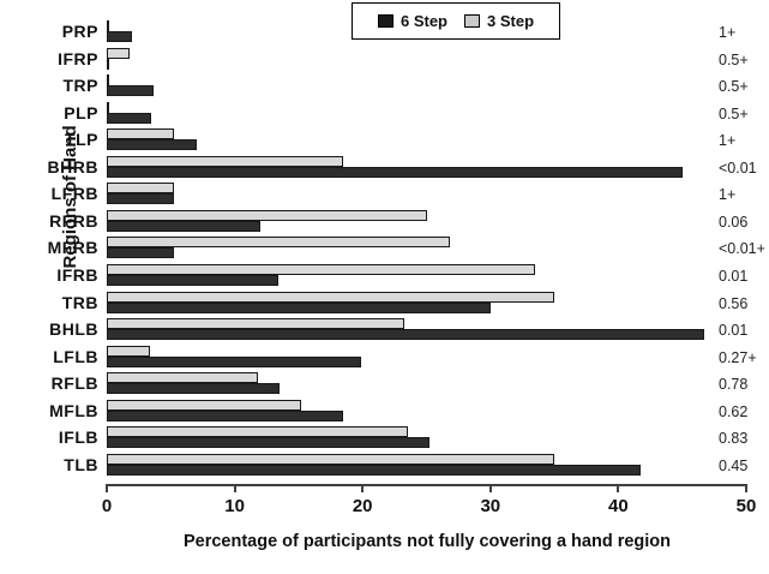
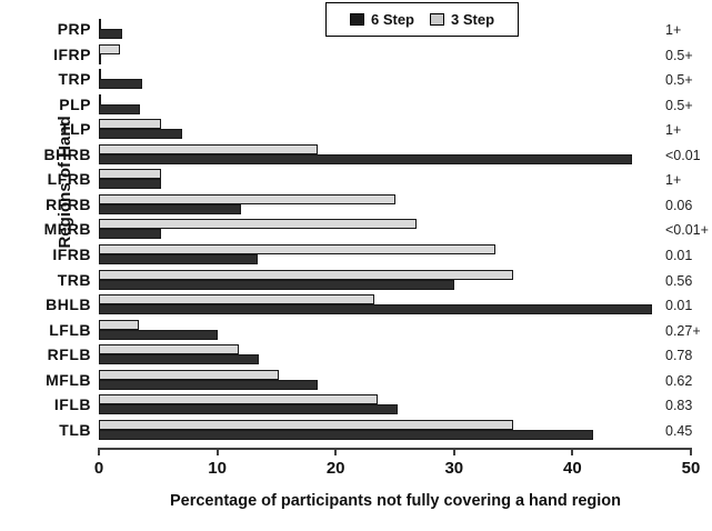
6 Step/LFLB: 19.9 -> 10.0
